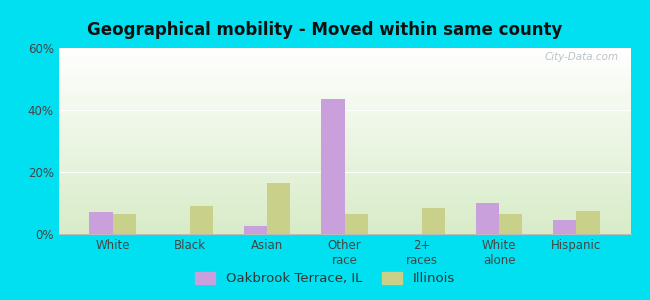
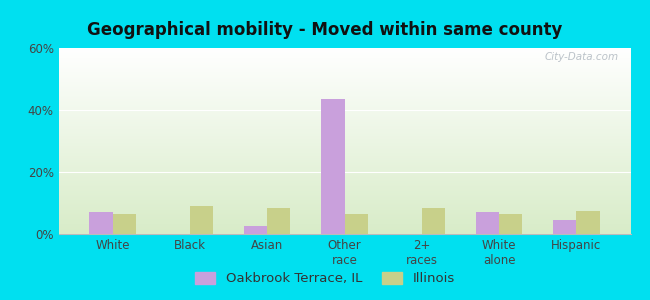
Illinois/Asian: 16.5% -> 8.5%
Oakbrook Terrace, IL/White alone: 10.0% -> 7.0%
